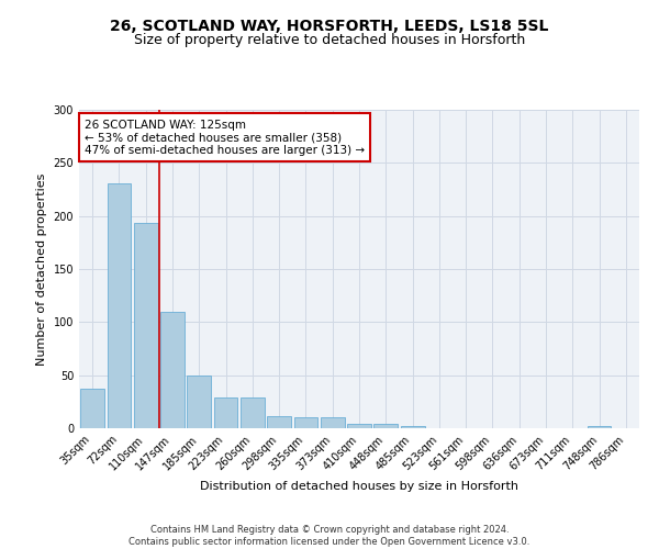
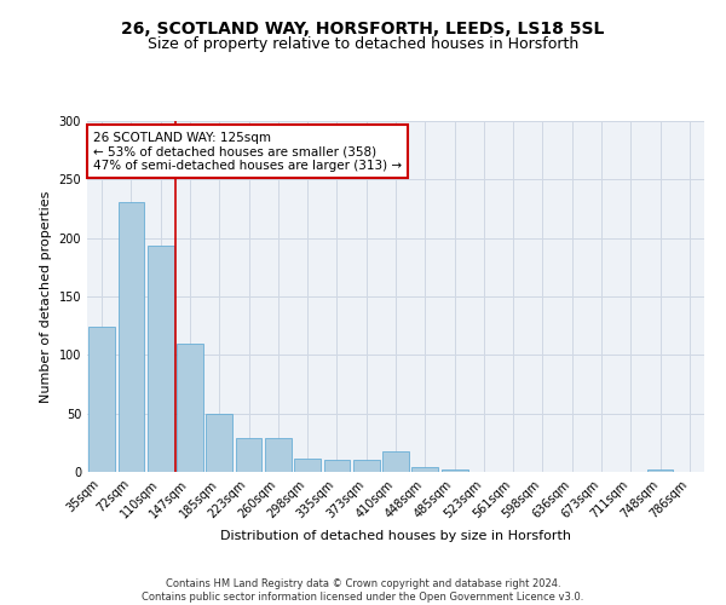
35sqm: 37 -> 124
410sqm: 4 -> 18
